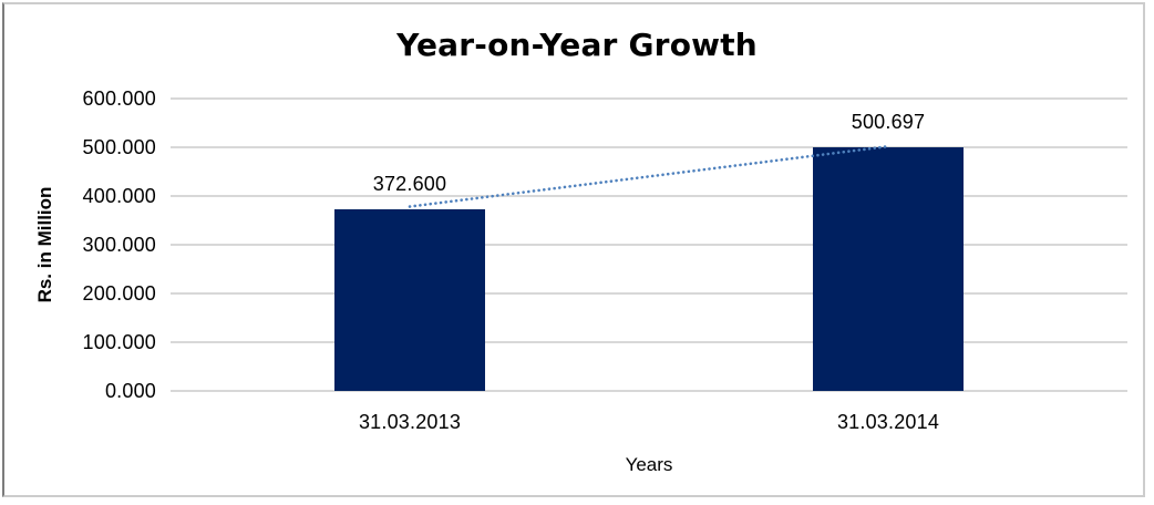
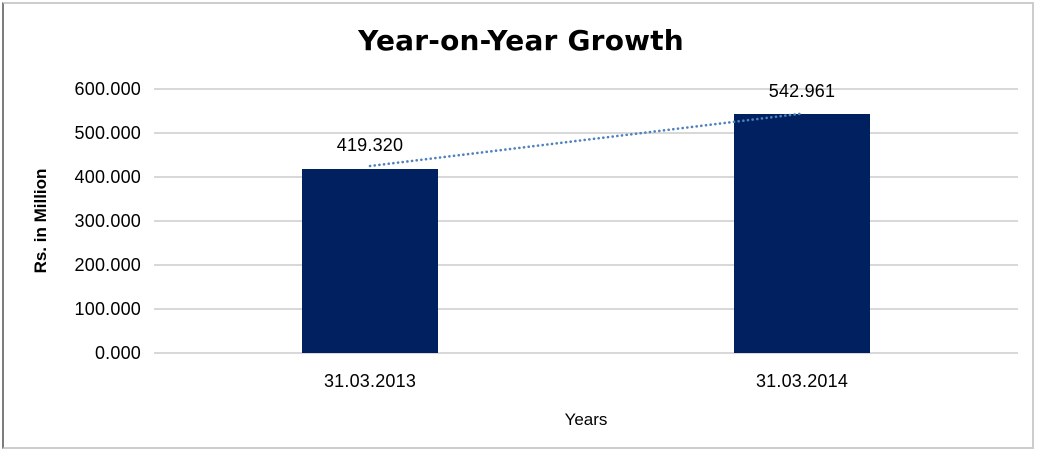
31.03.2013: 372.600 -> 419.320
31.03.2014: 500.697 -> 542.961
